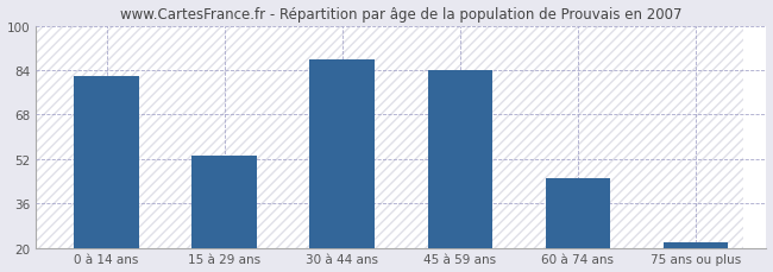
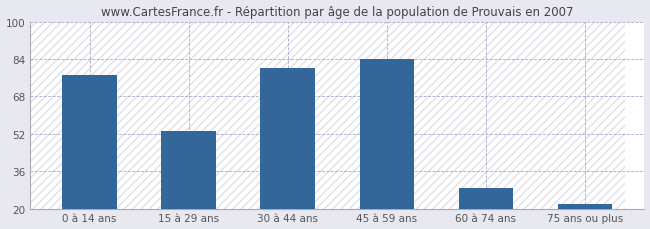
0 à 14 ans: 82 -> 77
30 à 44 ans: 88 -> 80
60 à 74 ans: 45 -> 29
